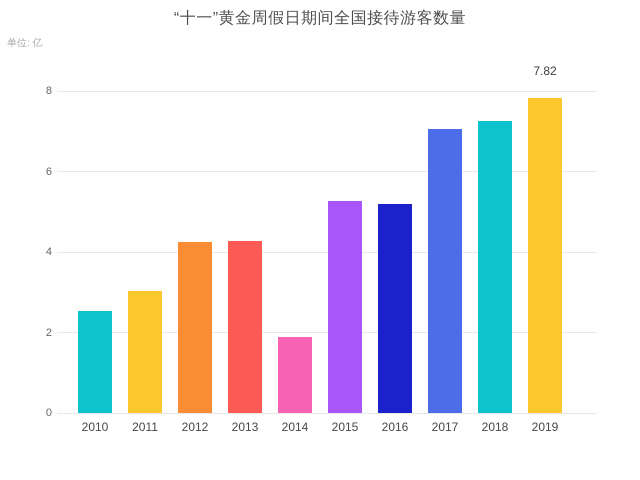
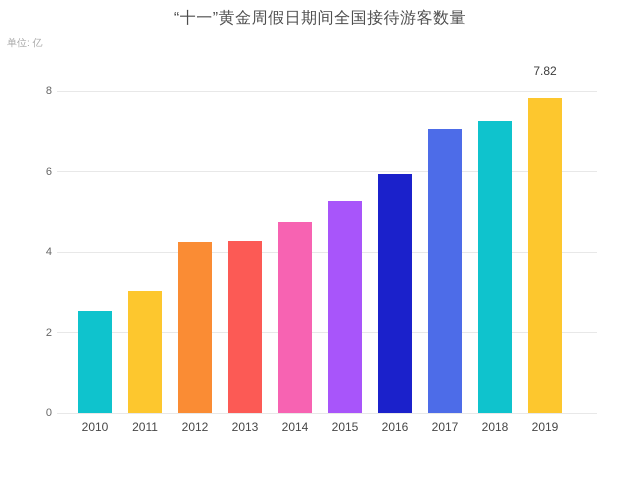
2014: 1.9 -> 4.8
2016: 5.2 -> 5.9
